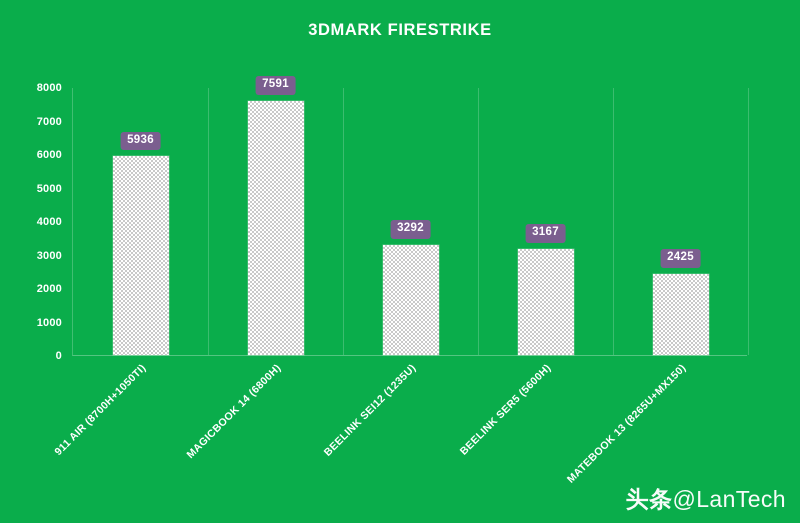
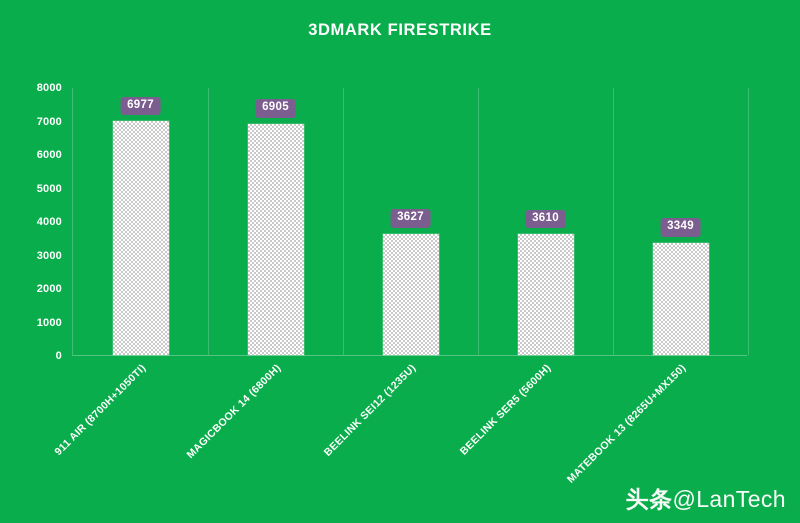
911 AIR (8700H+1050TI): 5936 -> 6977
MAGICBOOK 14 (6800H): 7591 -> 6905
BEELINK SEI12 (1235U): 3292 -> 3627
BEELINK SER5 (5600H): 3167 -> 3610
MATEBOOK 13 (8265U+MX150): 2425 -> 3349
